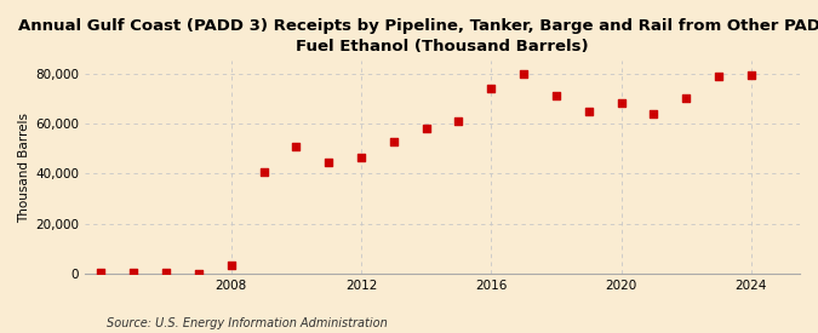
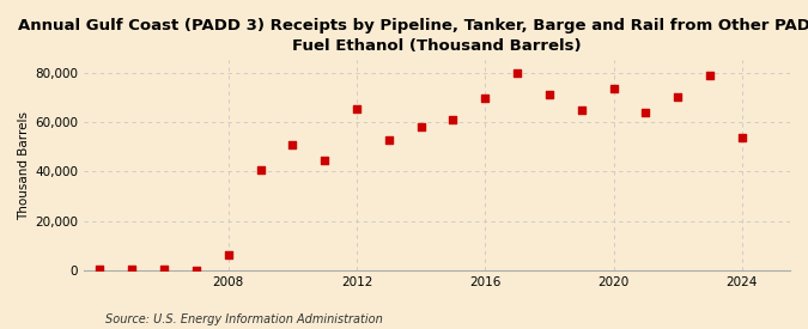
2008: 3,200 -> 6,000
2012: 46,500 -> 65,500
2016: 74,000 -> 69,500
2020: 68,000 -> 73,500
2024: 79,500 -> 53,500
